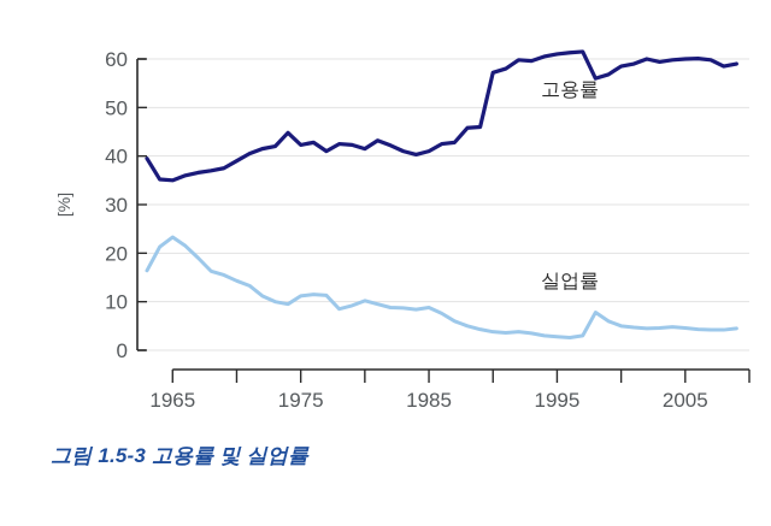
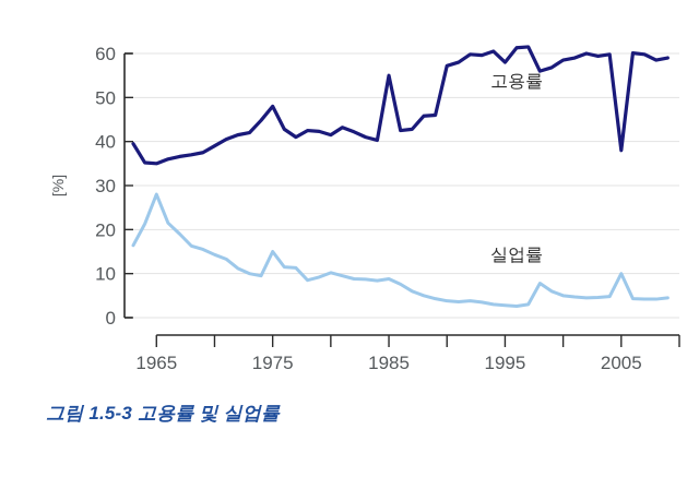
실업률/1965: 23 -> 28
고용률/1975: 42 -> 48
실업률/1975: 11 -> 15
고용률/1985: 41 -> 55
고용률/1995: 61 -> 58
고용률/2005: 60 -> 38
실업률/2005: 5 -> 10
